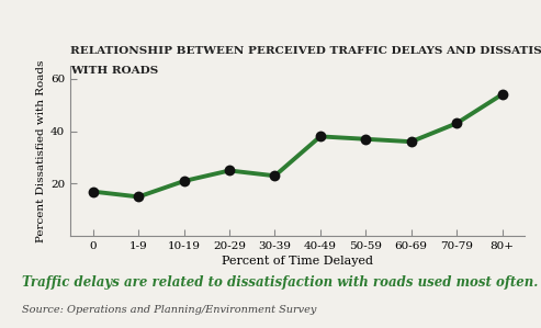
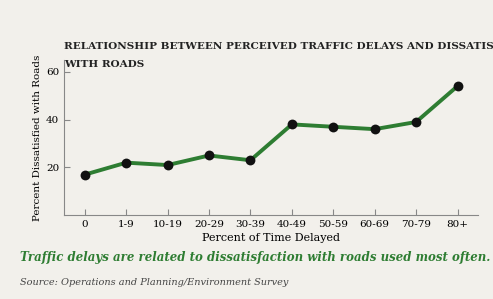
1-9: 15 -> 22
70-79: 43 -> 39
